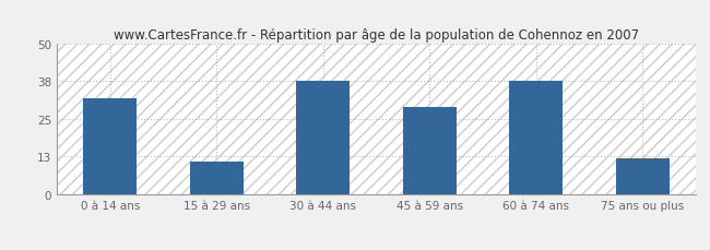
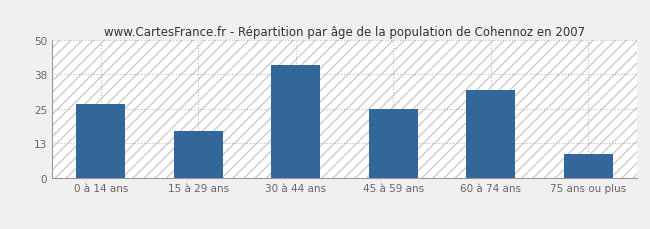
0 à 14 ans: 32 -> 27
15 à 29 ans: 11 -> 17
30 à 44 ans: 38 -> 41
45 à 59 ans: 29 -> 25
60 à 74 ans: 38 -> 32
75 ans ou plus: 12 -> 9
